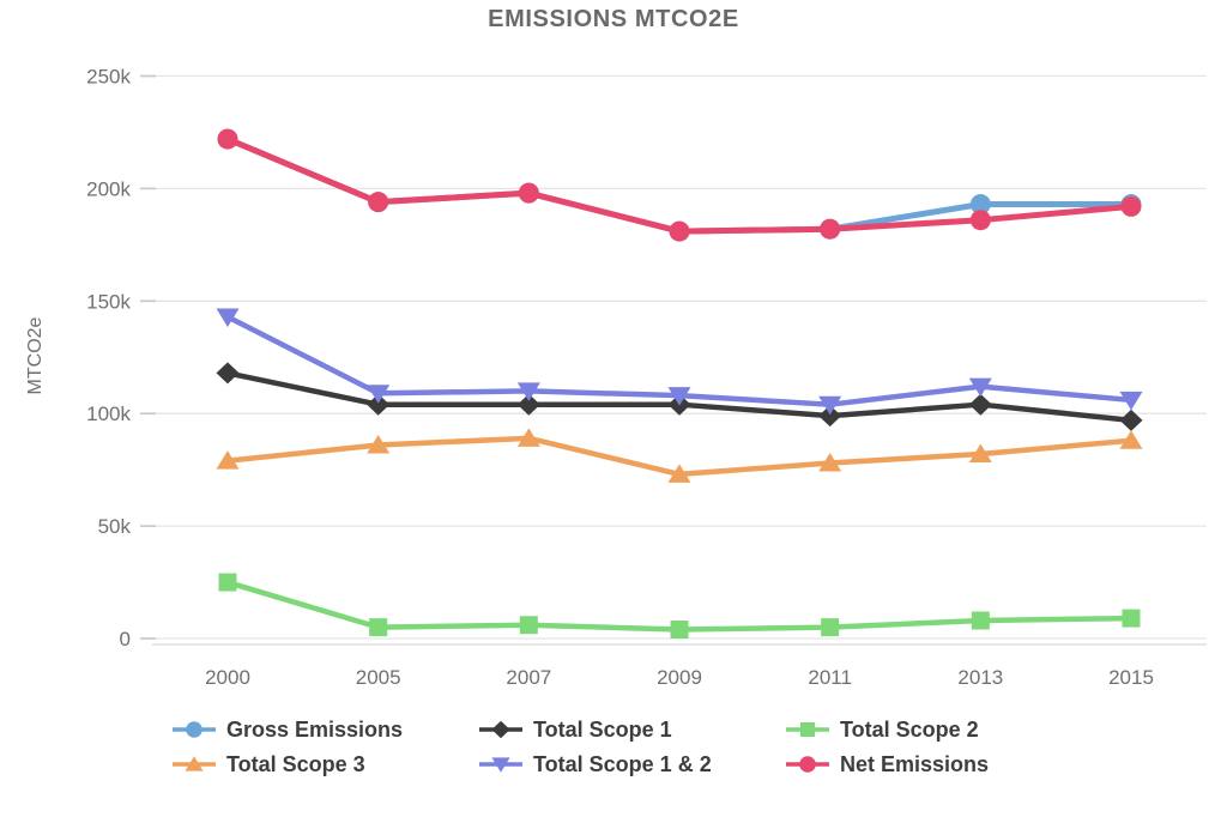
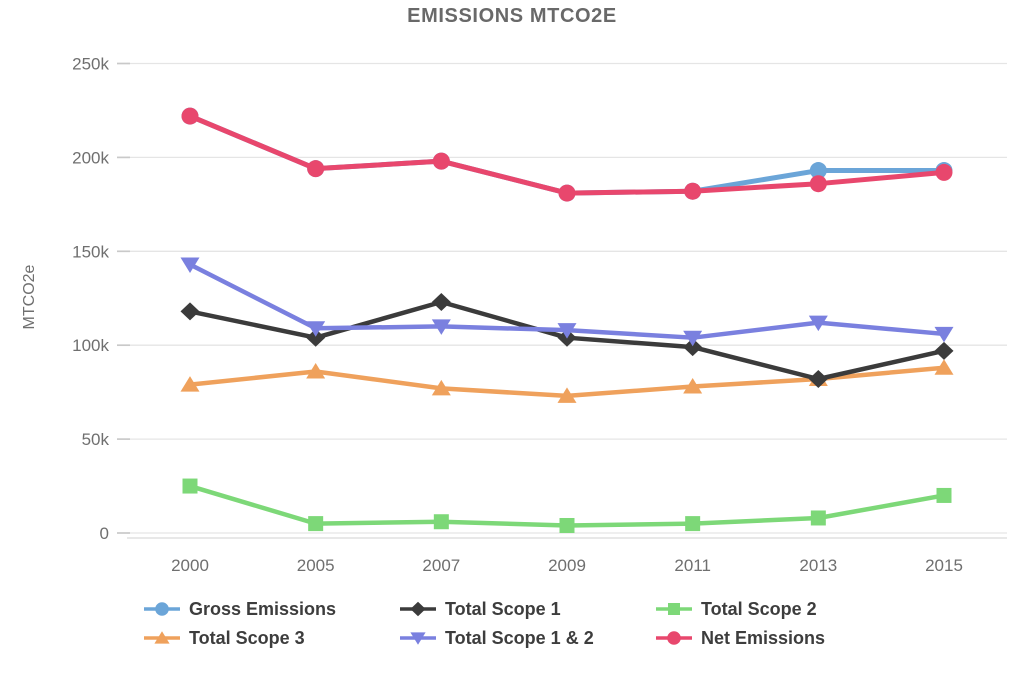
Total Scope 1/2007: 104k -> 123k
Total Scope 3/2007: 89k -> 77k
Total Scope 1/2013: 104k -> 82k
Total Scope 2/2015: 9k -> 20k
